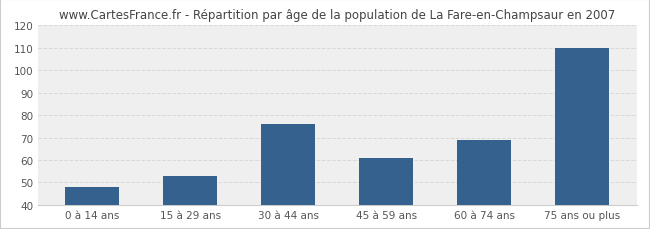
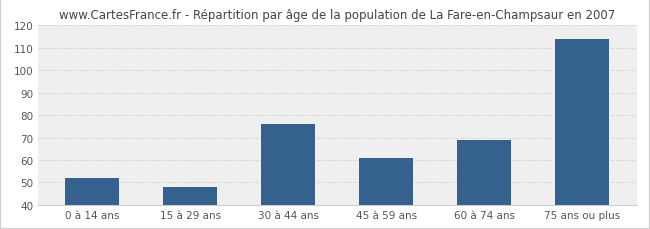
0 à 14 ans: 48 -> 52
15 à 29 ans: 53 -> 48
75 ans ou plus: 110 -> 114
